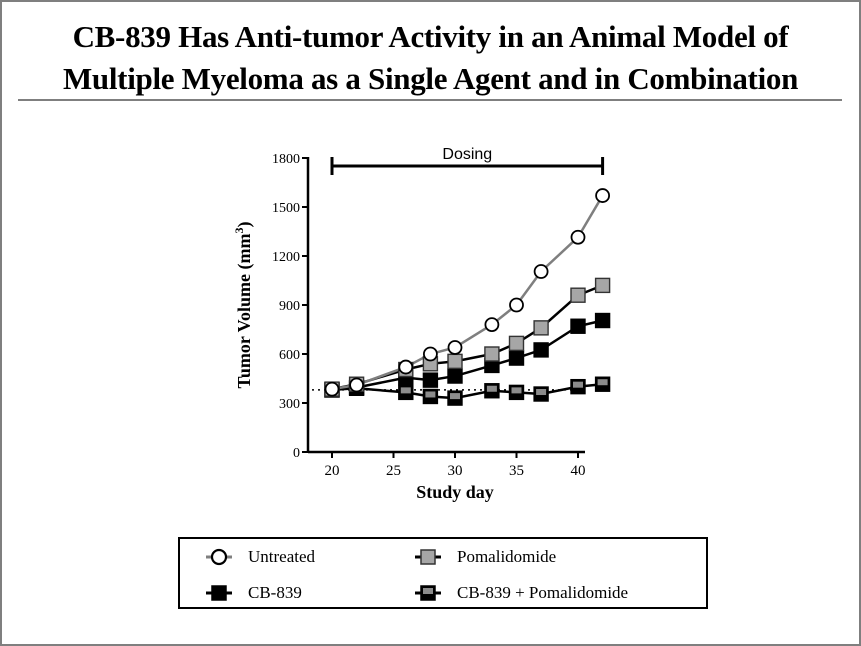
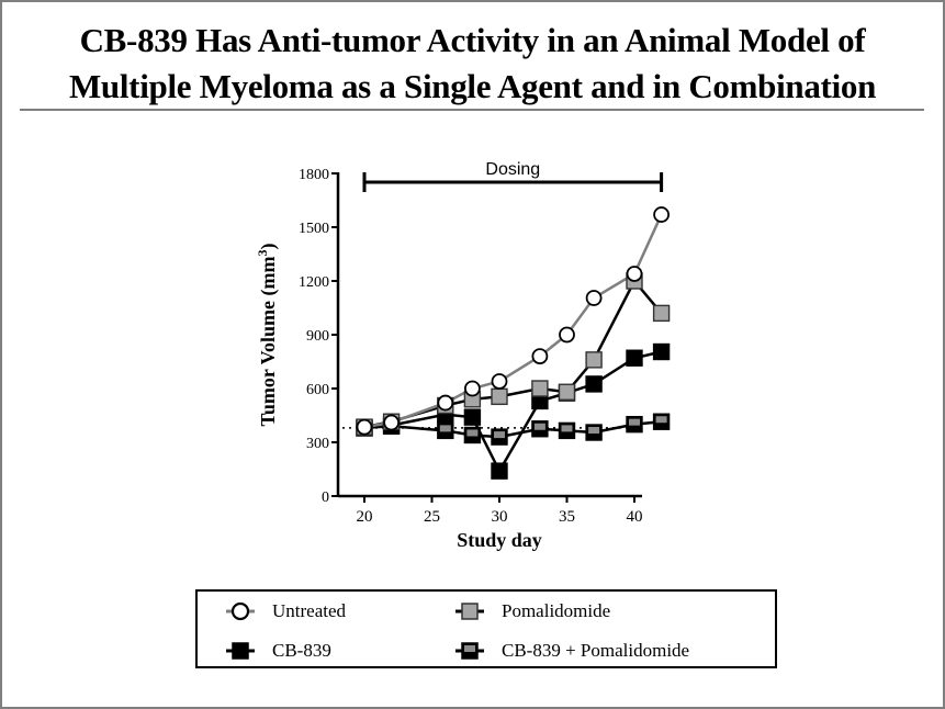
CB-839/30: 460 -> 140
Pomalidomide/35: 660 -> 580
Untreated/40: 1320 -> 1240
Pomalidomide/40: 960 -> 1200
